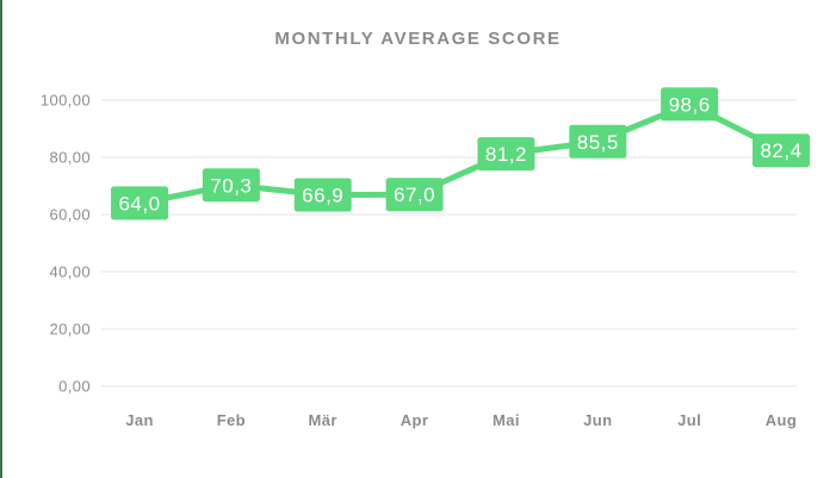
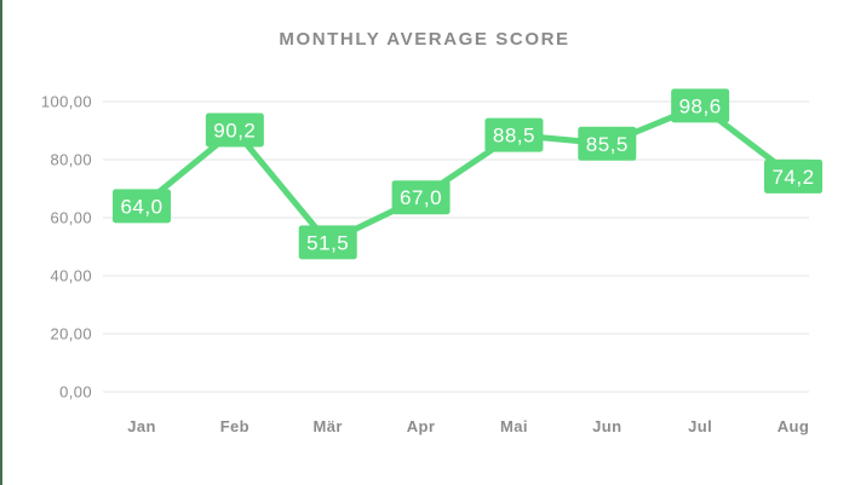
Feb: 70,3 -> 90,2
Mär: 66,9 -> 51,5
Mai: 81,2 -> 88,5
Aug: 82,4 -> 74,2
